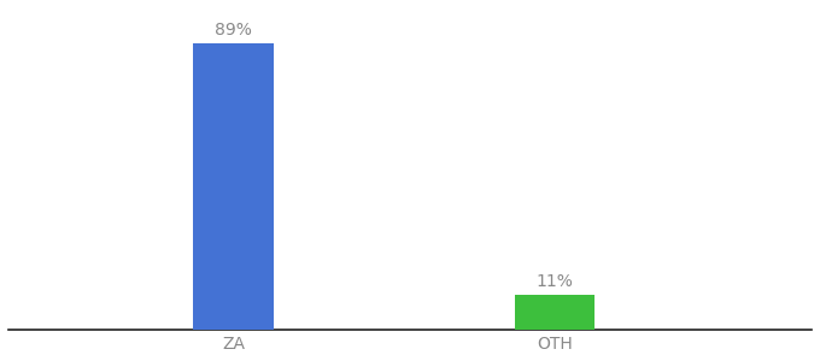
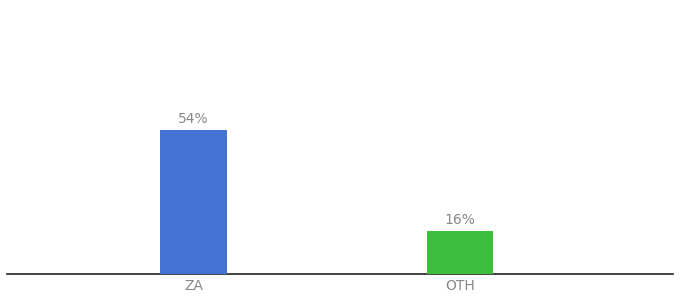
ZA: 89% -> 54%
OTH: 11% -> 16%
